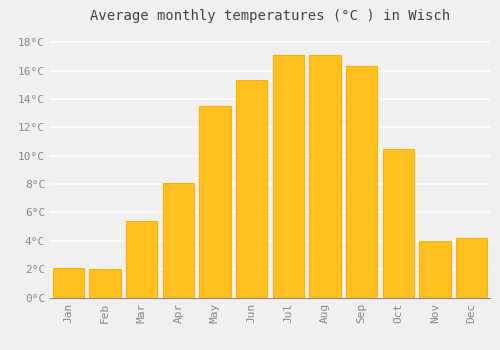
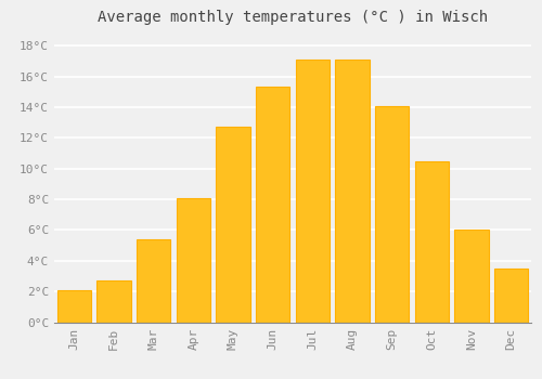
Feb: 2.0°C -> 2.7°C
May: 13.5°C -> 12.7°C
Sep: 16.3°C -> 14.1°C
Nov: 4.0°C -> 6.0°C
Dec: 4.2°C -> 3.5°C
